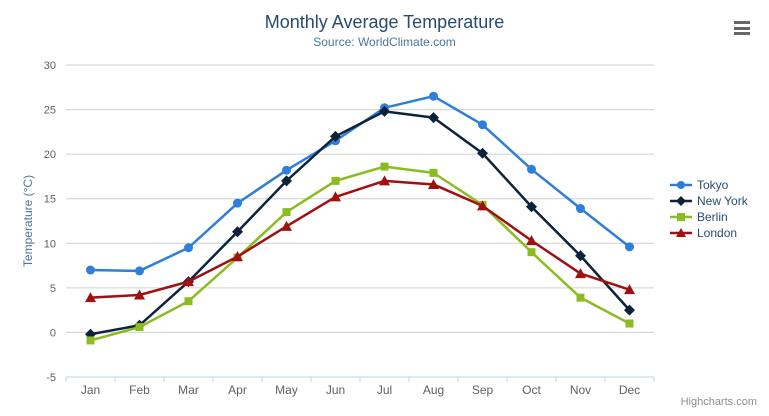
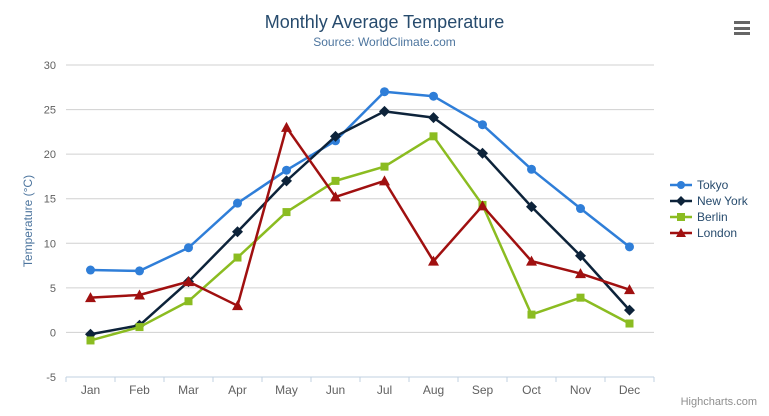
London/Apr: 8 -> 3
London/May: 12 -> 23
Tokyo/Jul: 25 -> 27
Berlin/Aug: 18 -> 22
London/Aug: 17 -> 8
Berlin/Oct: 9 -> 2
London/Oct: 10 -> 8
